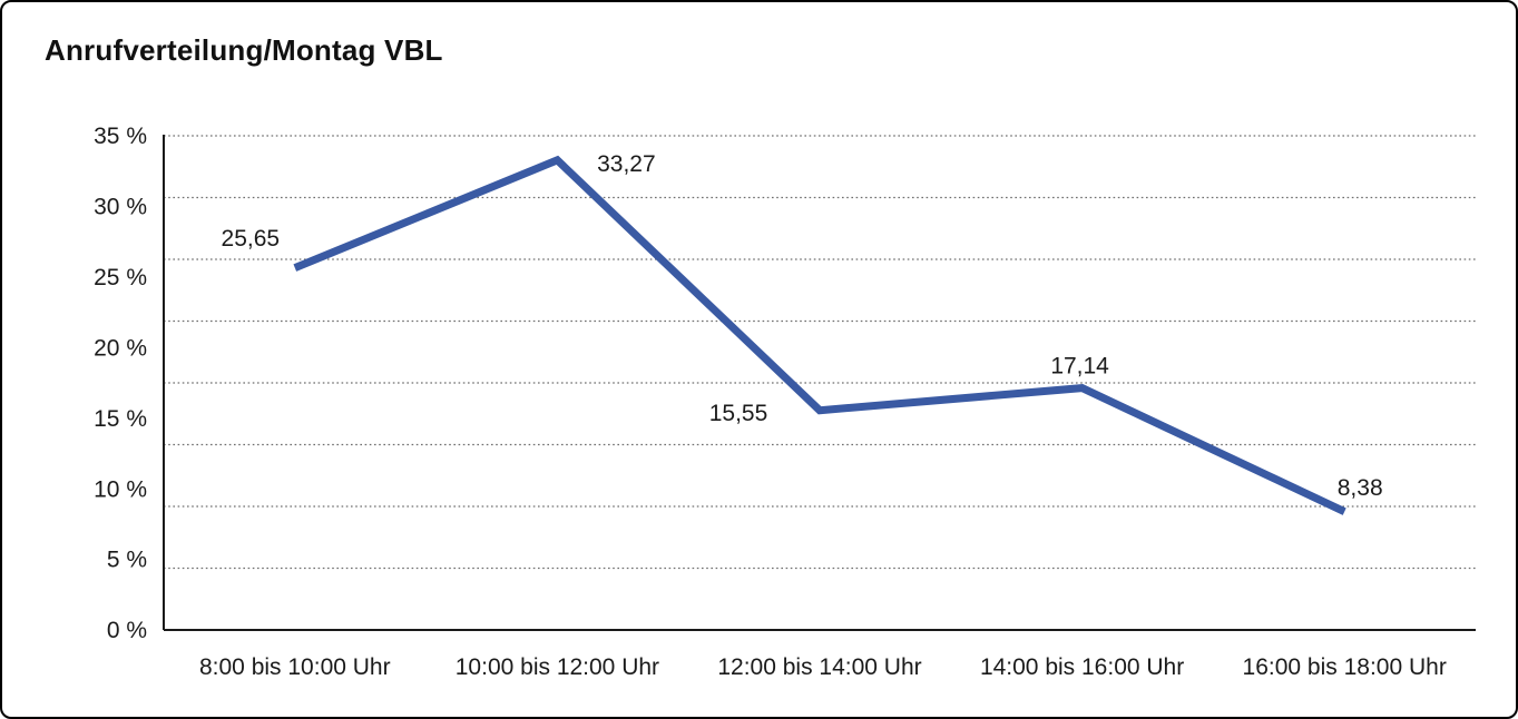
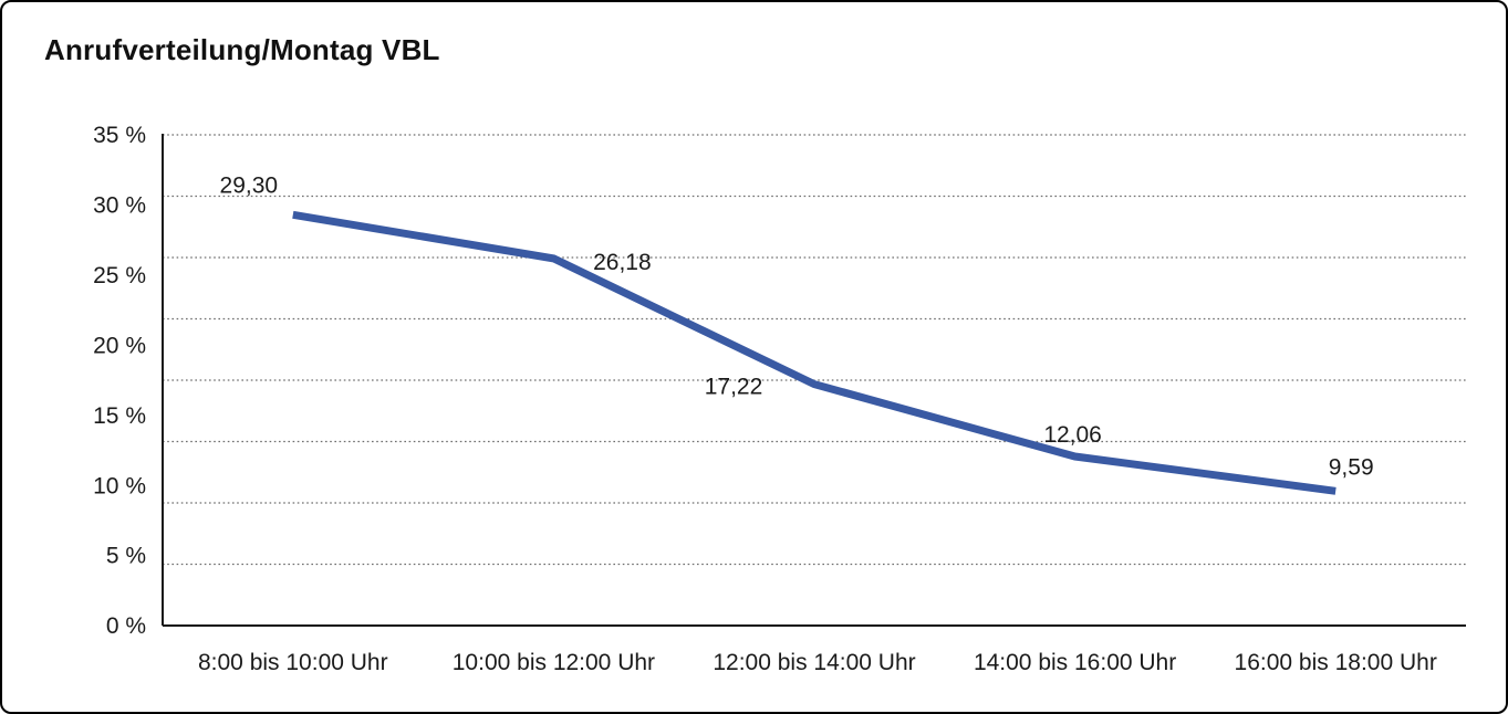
8:00 bis 10:00 Uhr: 25,65 -> 29,30
10:00 bis 12:00 Uhr: 33,27 -> 26,18
12:00 bis 14:00 Uhr: 15,55 -> 17,22
14:00 bis 16:00 Uhr: 17,14 -> 12,06
16:00 bis 18:00 Uhr: 8,38 -> 9,59
